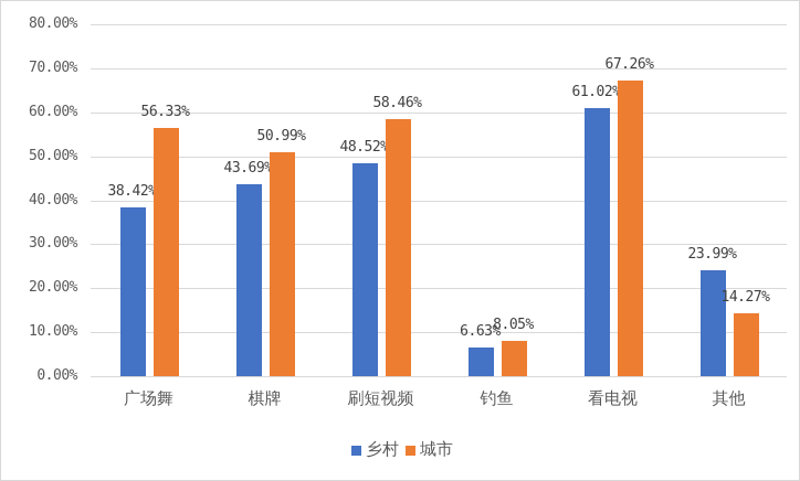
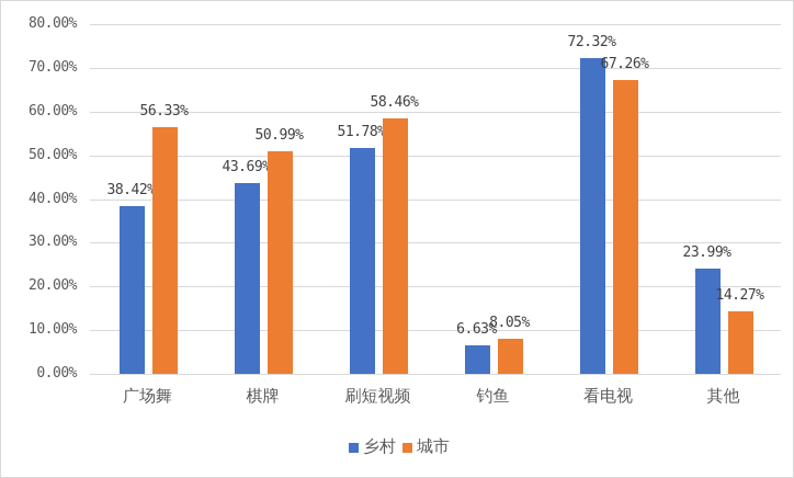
乡村/刷短视频: 48.52% -> 51.78%
乡村/看电视: 61.02% -> 72.32%
